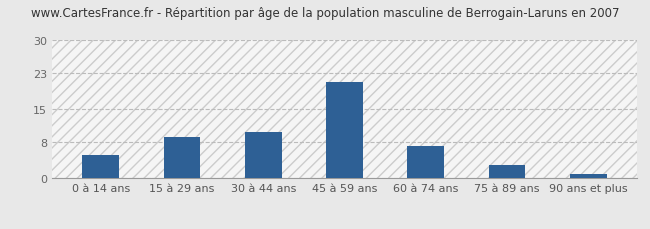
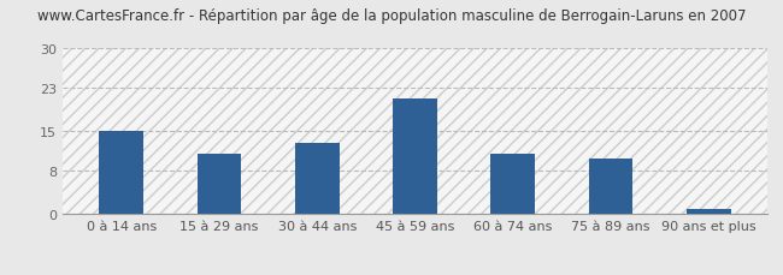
0 à 14 ans: 5 -> 15
15 à 29 ans: 9 -> 11
30 à 44 ans: 10 -> 13
60 à 74 ans: 7 -> 11
75 à 89 ans: 3 -> 10
